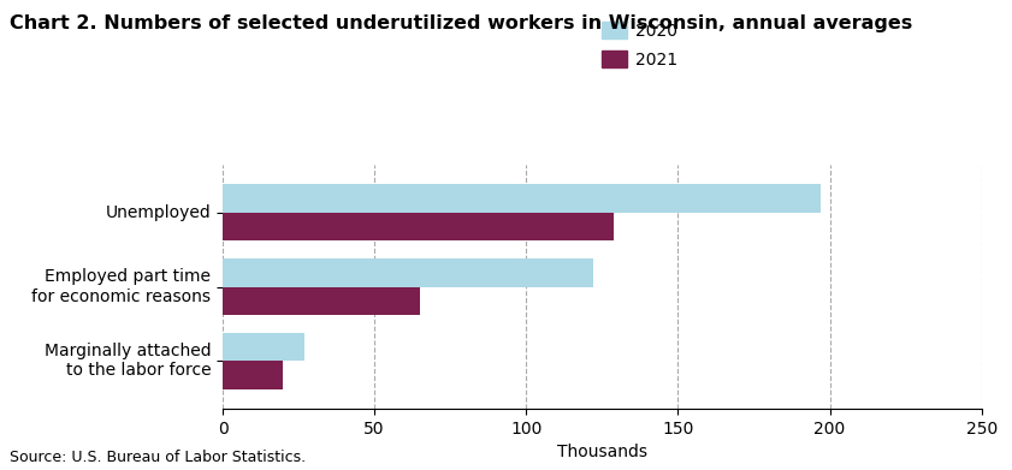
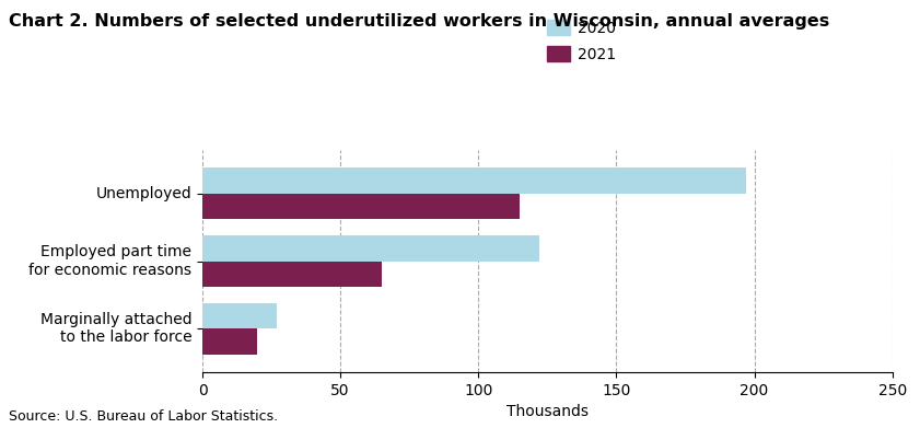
2021/Unemployed: 129 -> 115
